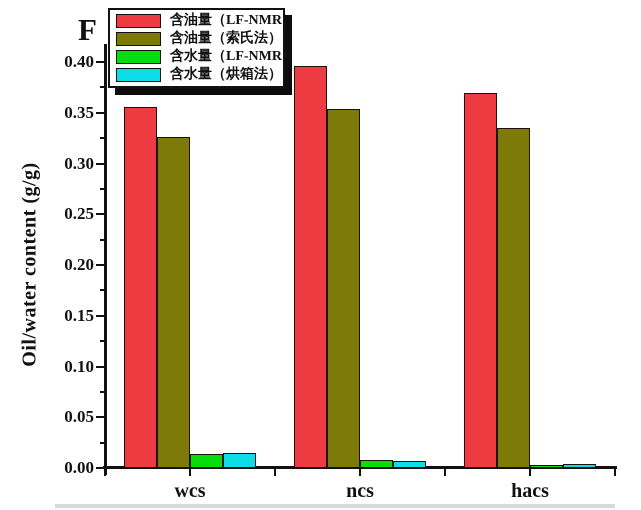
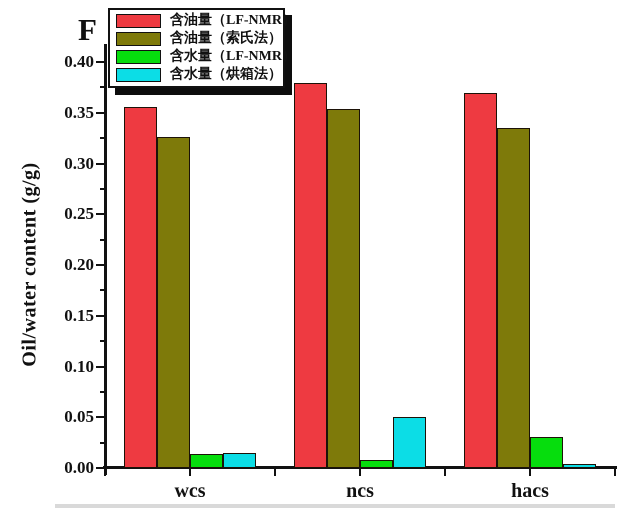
含油量（LF-NMR）/ncs: 0.396 -> 0.379
含水量（烘箱法）/ncs: 0.007 -> 0.050
含水量（LF-NMR）/hacs: 0.003 -> 0.031
